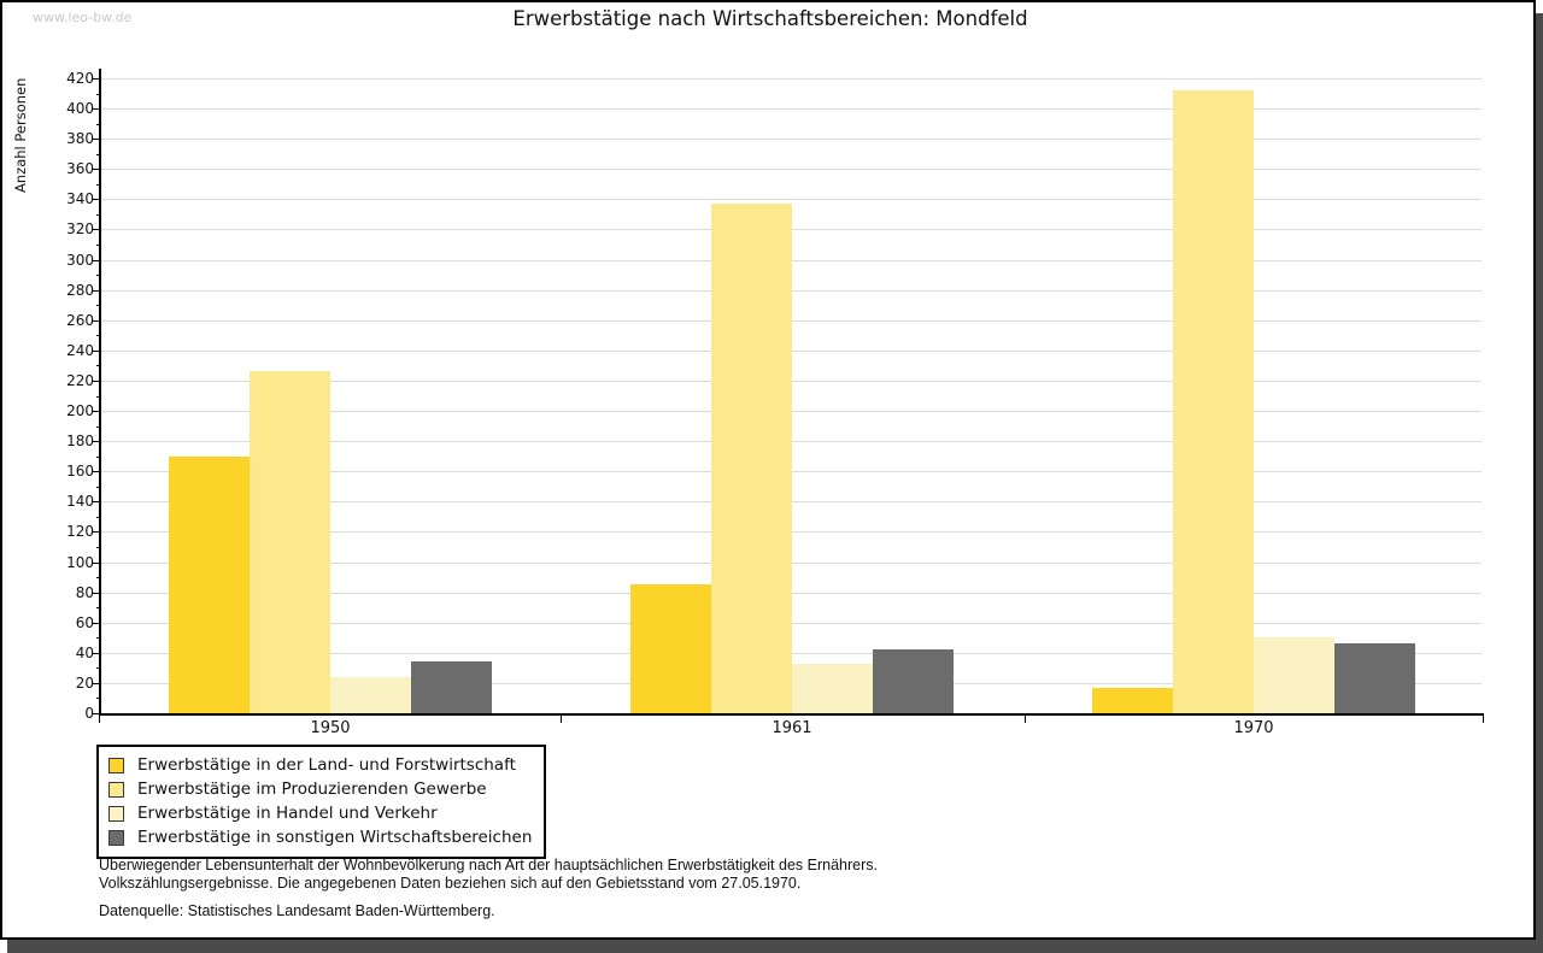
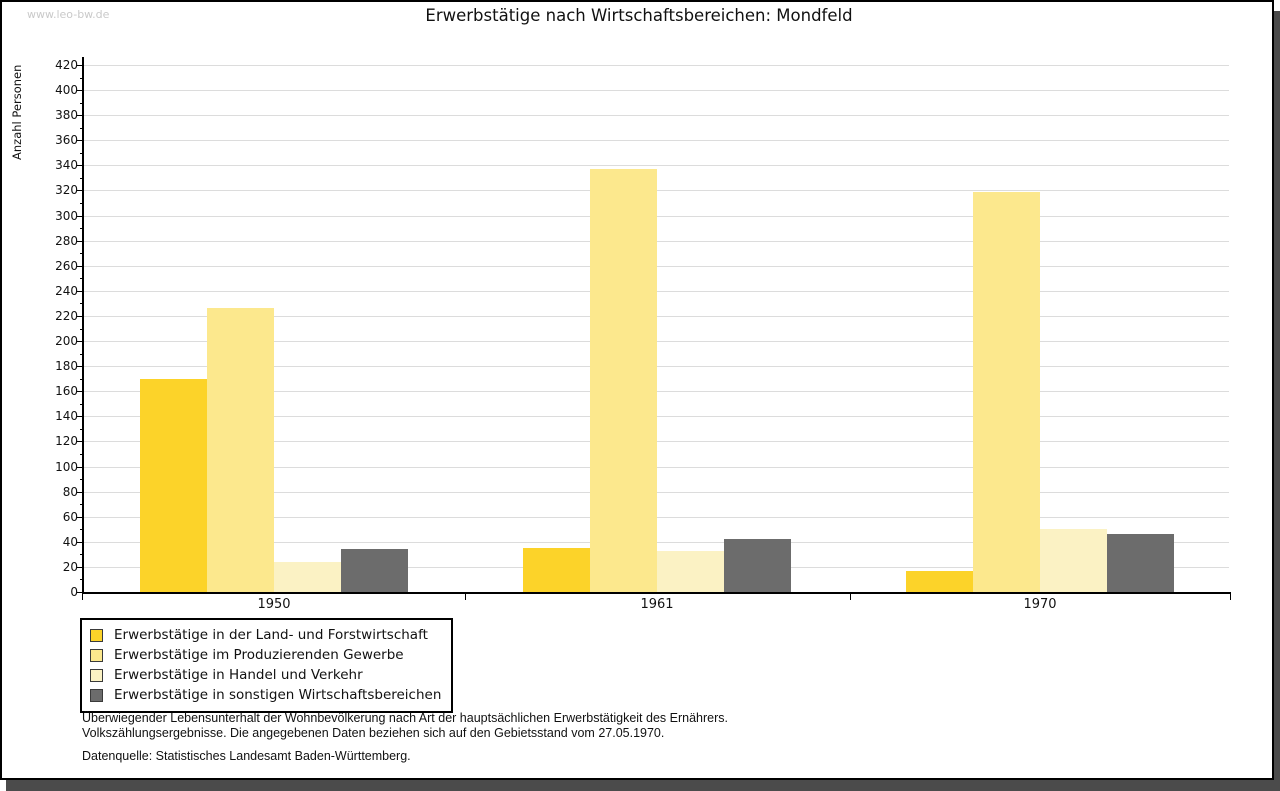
Erwerbstätige in der Land- und Forstwirtschaft/1961: 85 -> 35
Erwerbstätige im Produzierenden Gewerbe/1970: 412 -> 319
